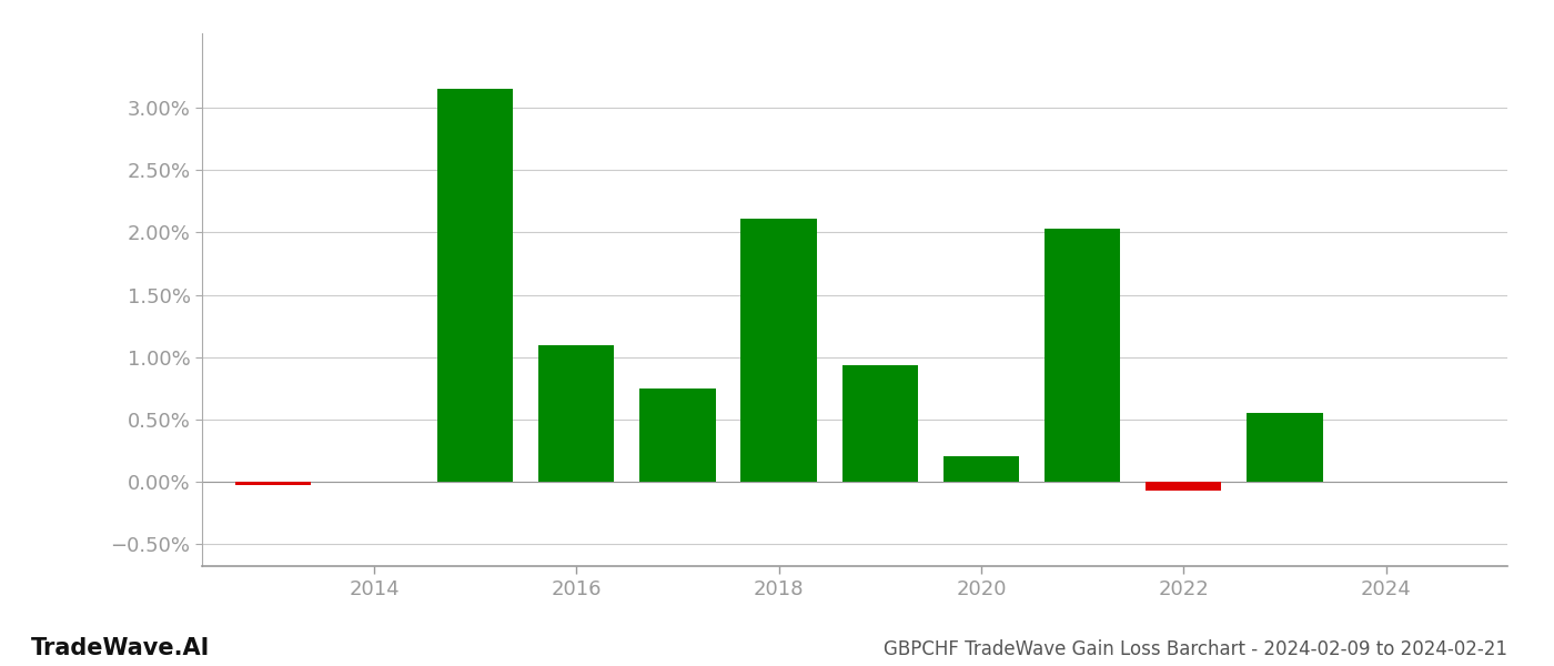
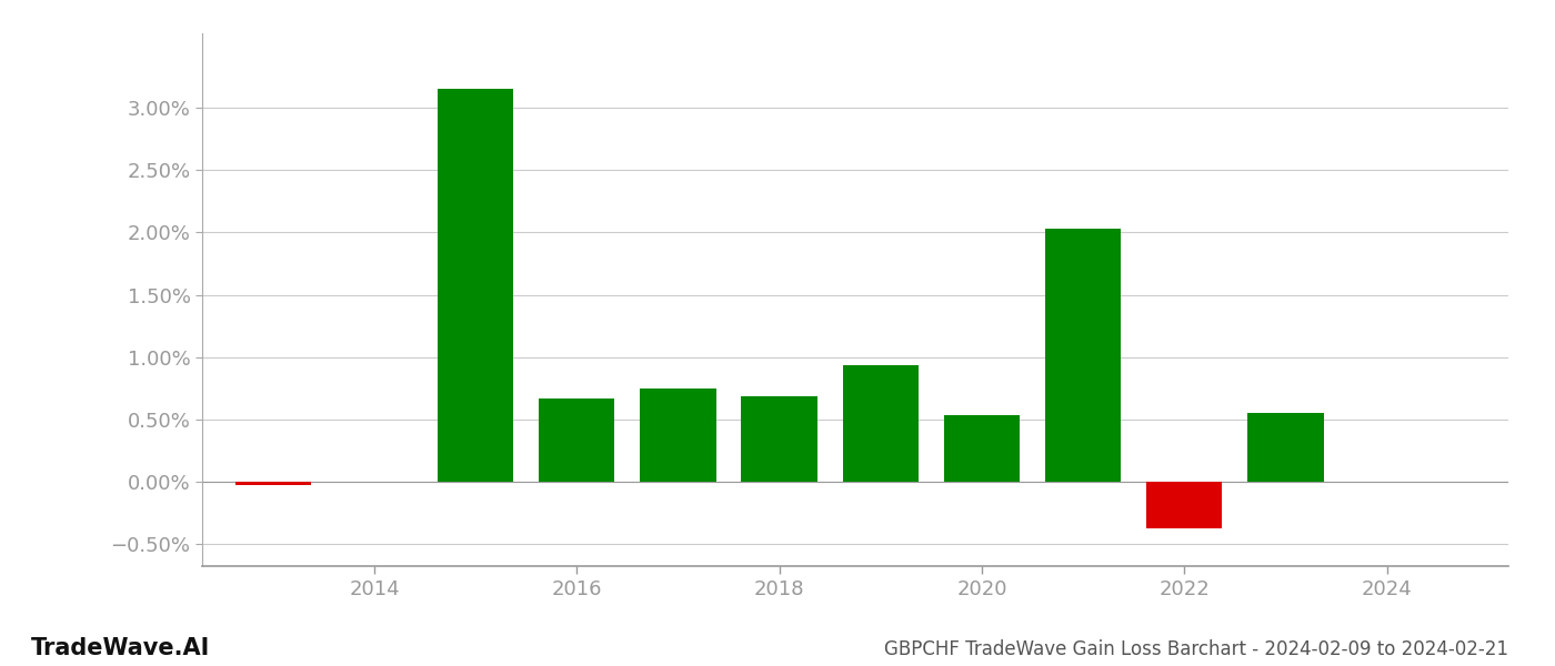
2016: 1.09% -> 0.67%
2018: 2.11% -> 0.68%
2020: 0.20% -> 0.53%
2022: -0.07% -> -0.38%
